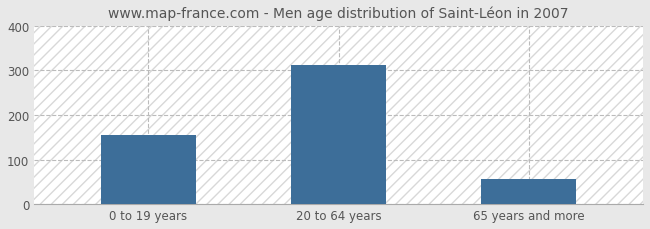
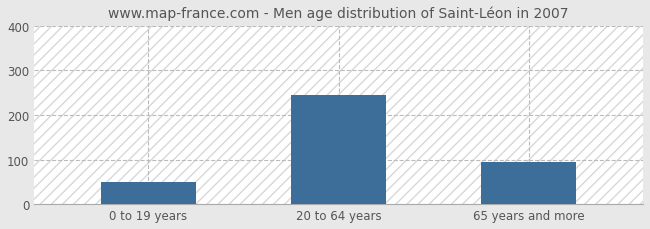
0 to 19 years: 155 -> 50
20 to 64 years: 313 -> 245
65 years and more: 57 -> 95
